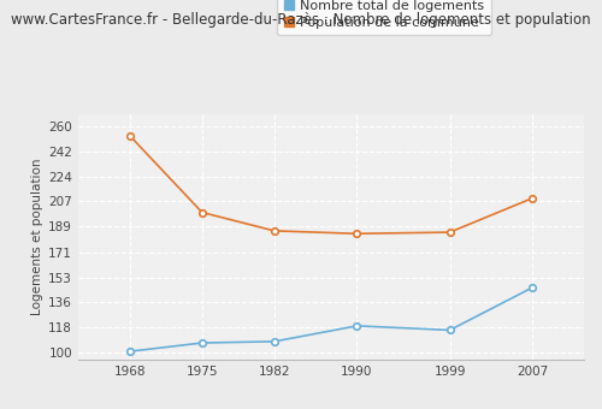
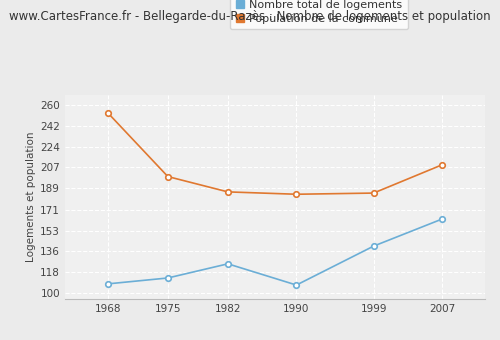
Nombre total de logements/1968: 101 -> 108
Nombre total de logements/1975: 107 -> 113
Nombre total de logements/1982: 108 -> 125
Nombre total de logements/1990: 119 -> 107
Nombre total de logements/1999: 116 -> 140
Nombre total de logements/2007: 146 -> 163
